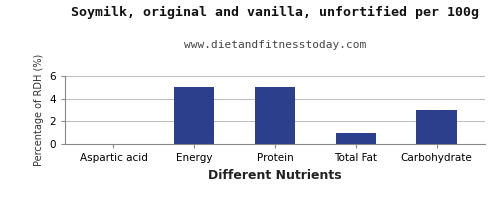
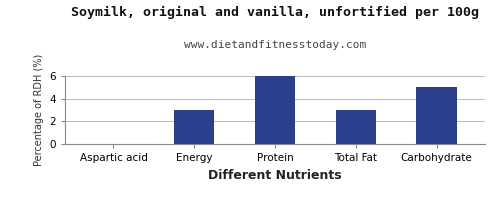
Energy: 5 -> 3
Protein: 5 -> 6
Total Fat: 1 -> 3
Carbohydrate: 3 -> 5
